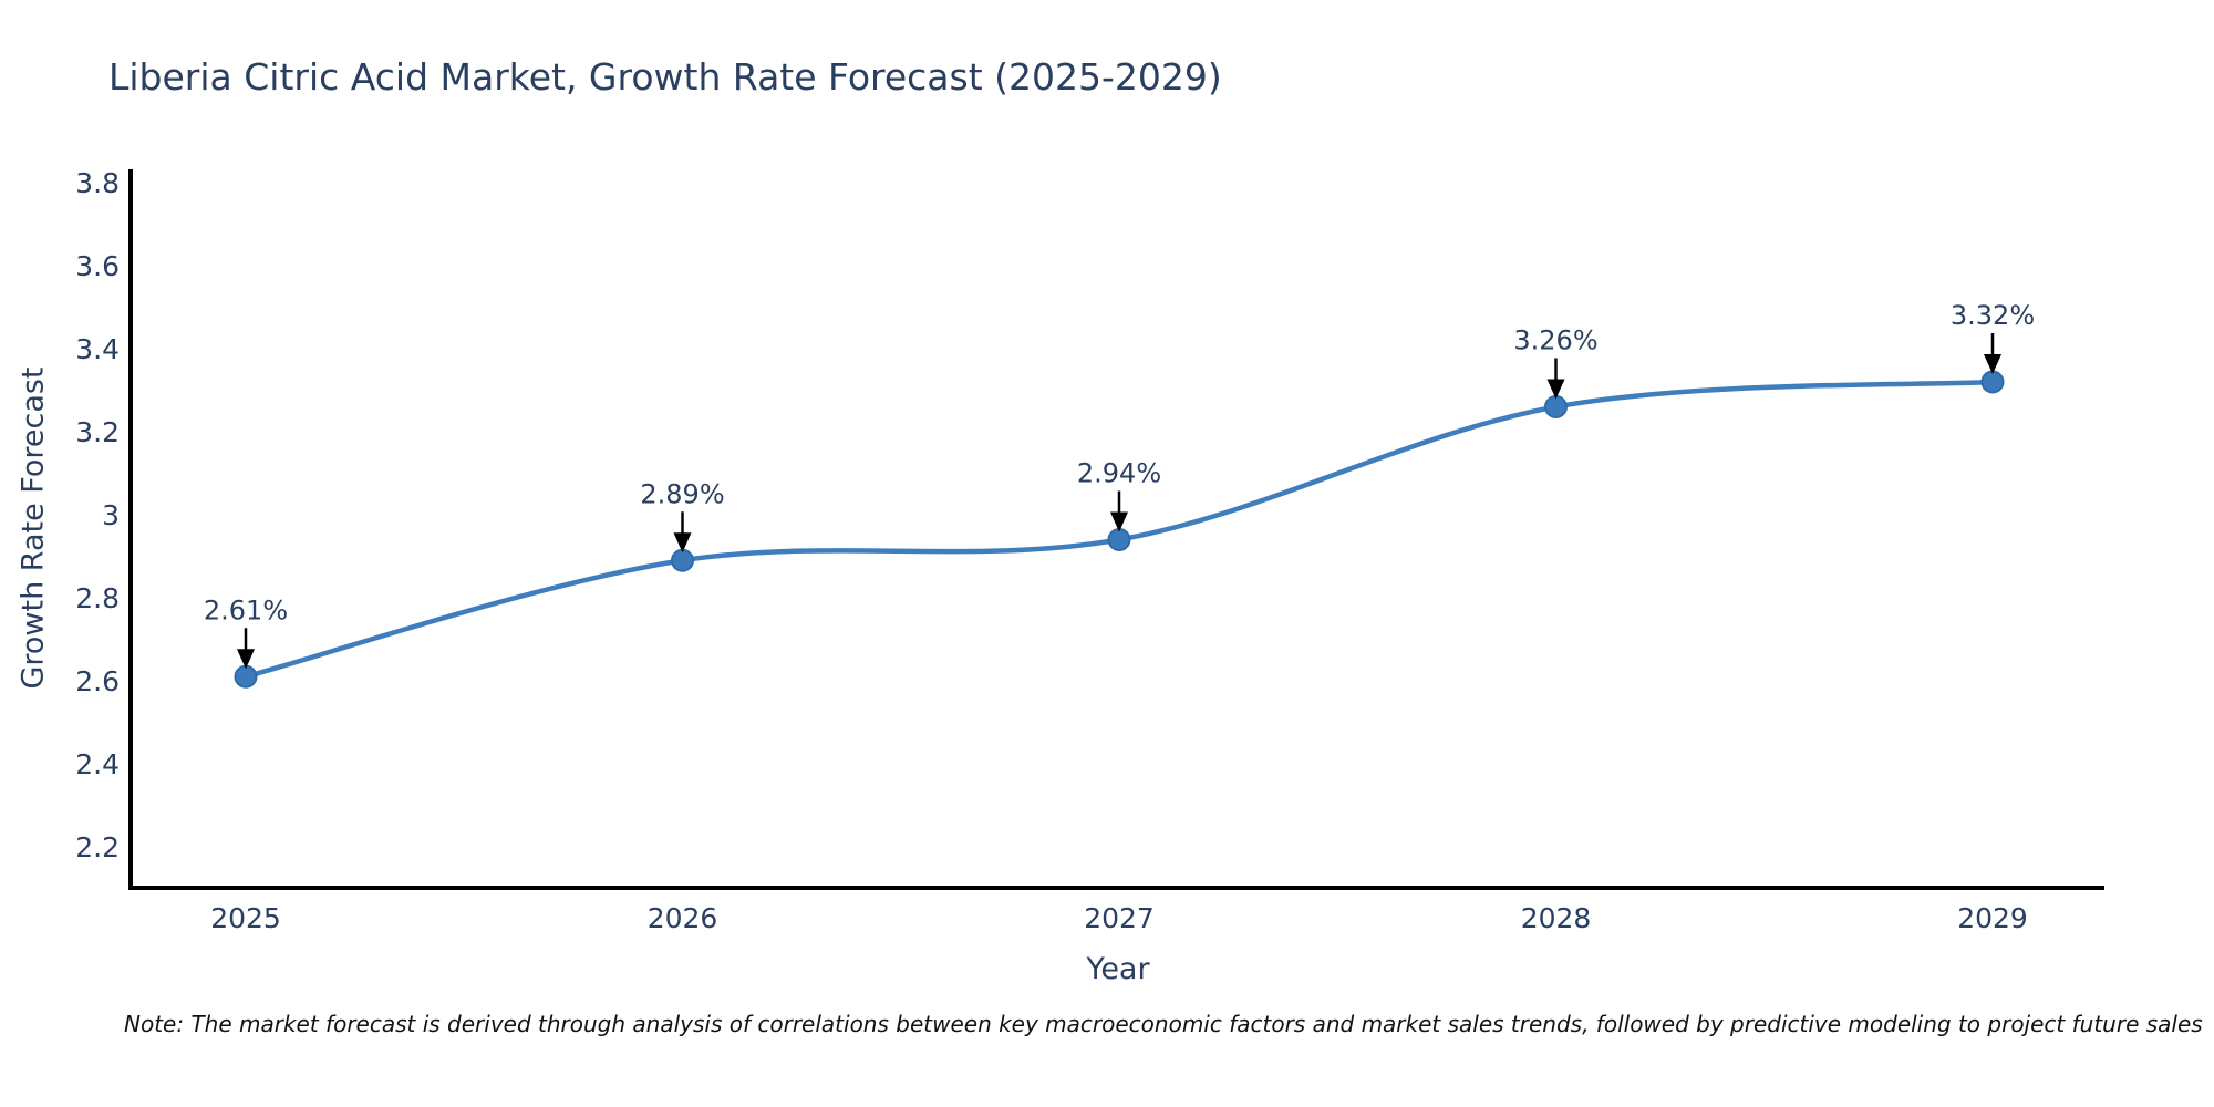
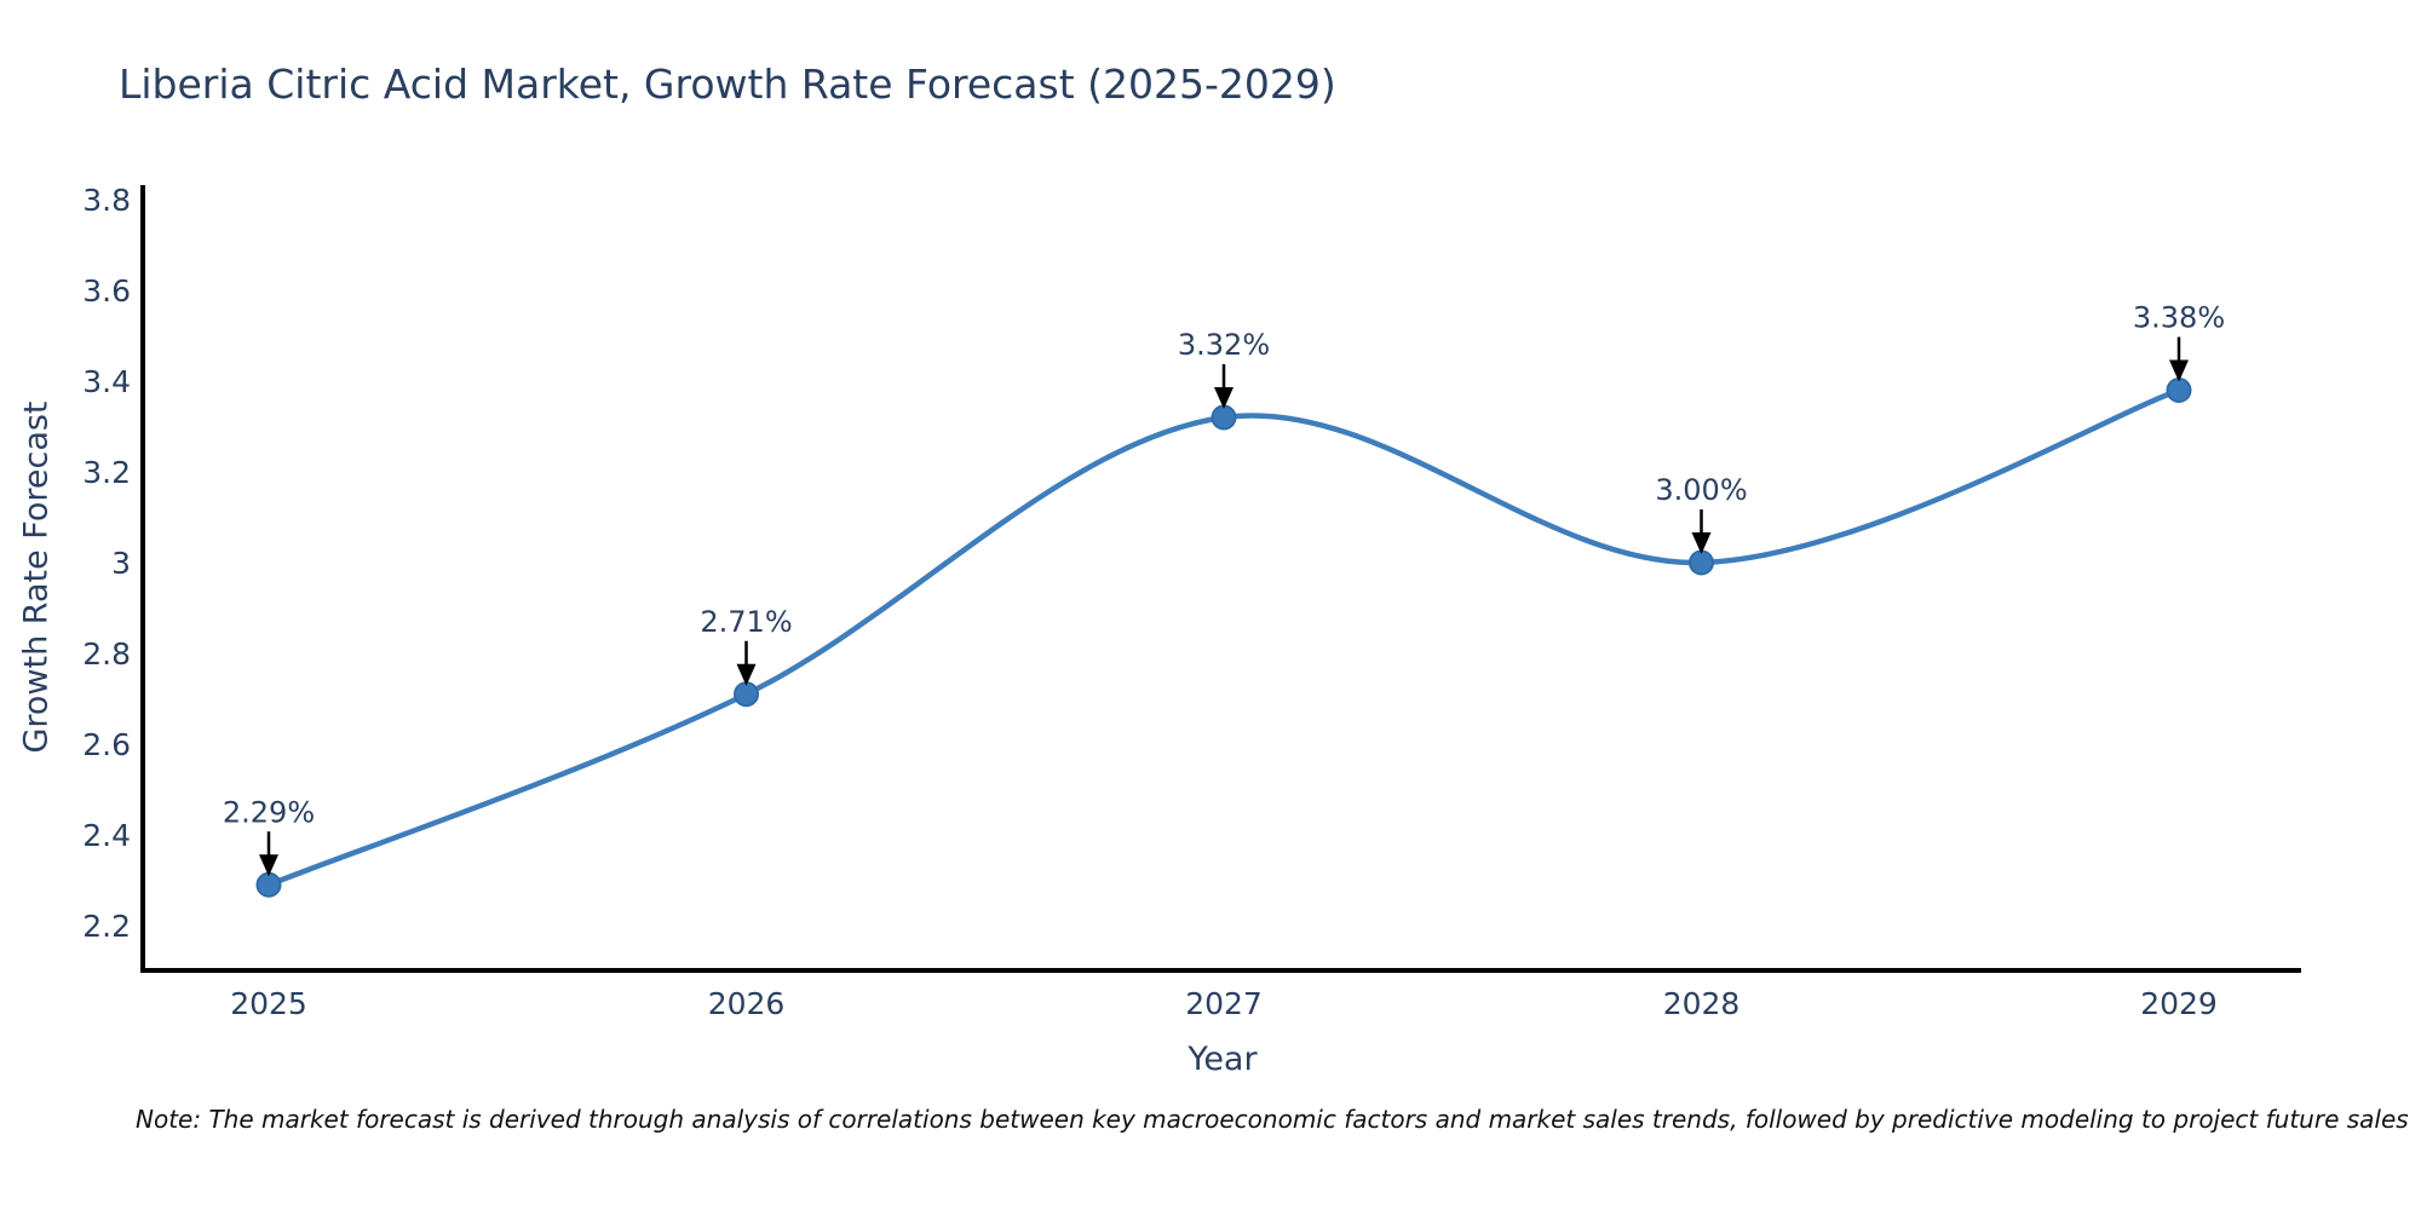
2025: 2.61% -> 2.29%
2026: 2.89% -> 2.71%
2027: 2.94% -> 3.32%
2028: 3.26% -> 3.00%
2029: 3.32% -> 3.38%
